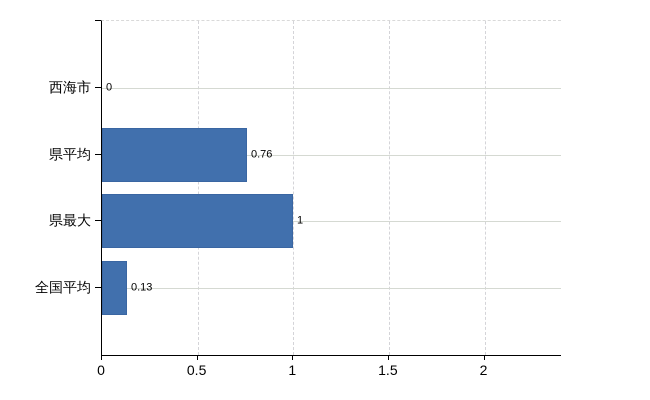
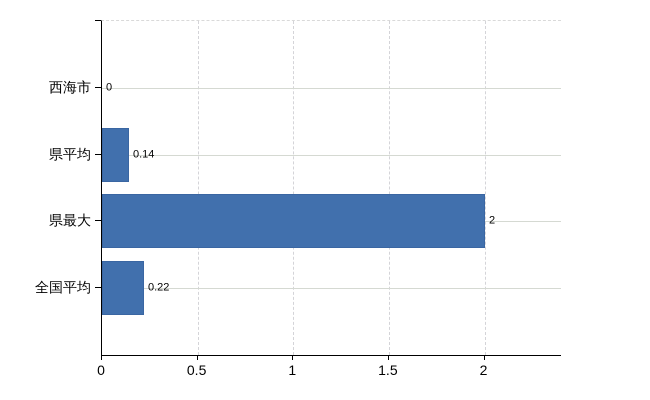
県平均: 0.76 -> 0.14
県最大: 1 -> 2
全国平均: 0.13 -> 0.22
